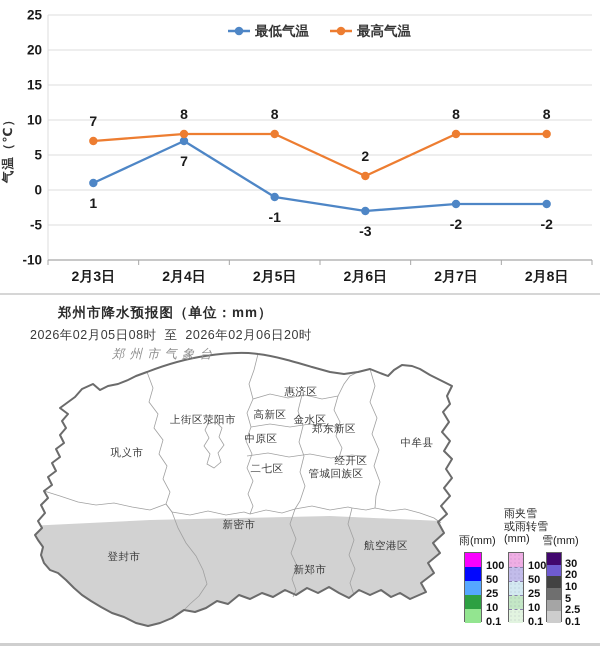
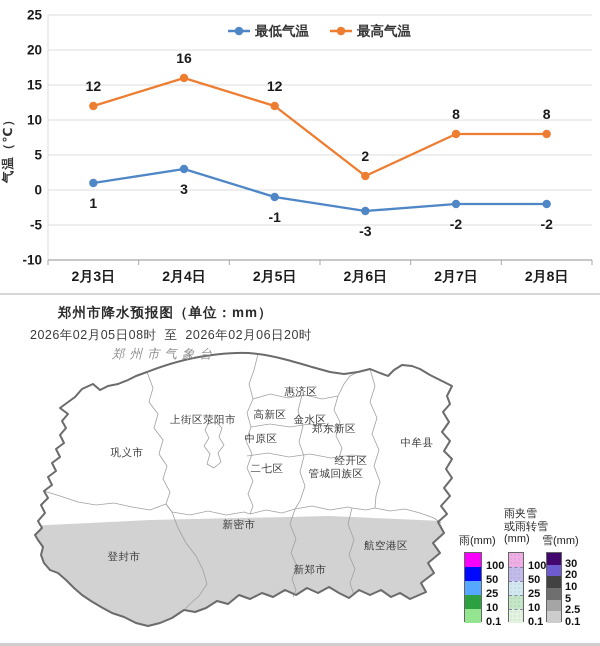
最高气温/2月3日: 7 -> 12
最低气温/2月4日: 7 -> 3
最高气温/2月4日: 8 -> 16
最高气温/2月5日: 8 -> 12
